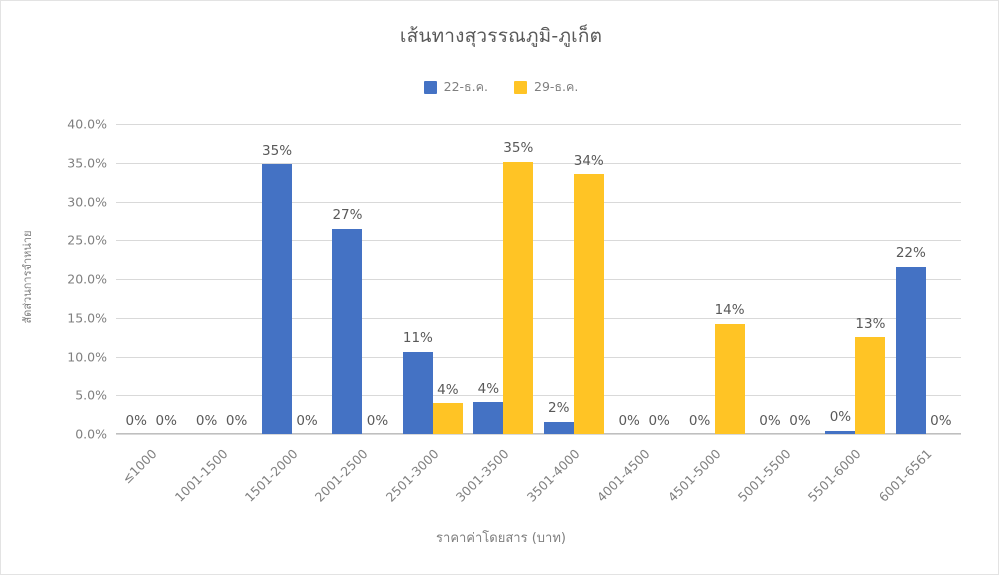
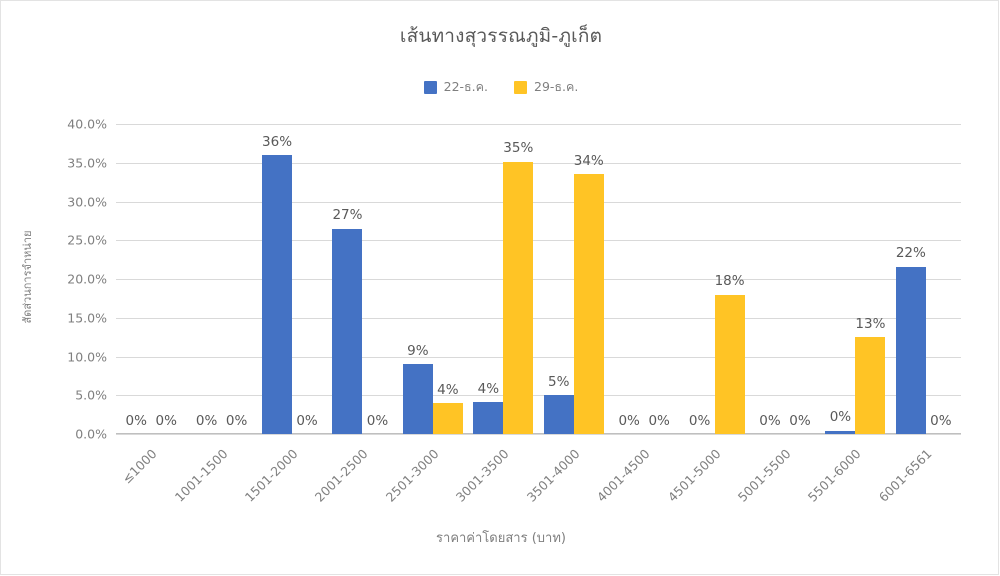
22-ธ.ค./1501-2000: 35% -> 36%
22-ธ.ค./2501-3000: 11% -> 9%
22-ธ.ค./3501-4000: 2% -> 5%
29-ธ.ค./4501-5000: 14% -> 18%
